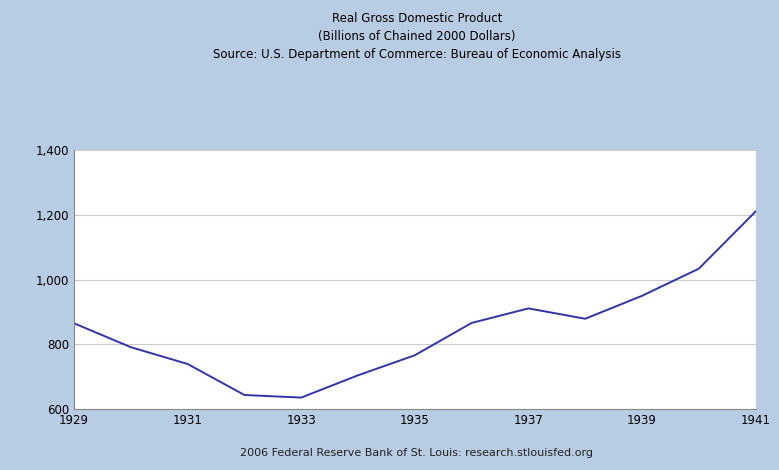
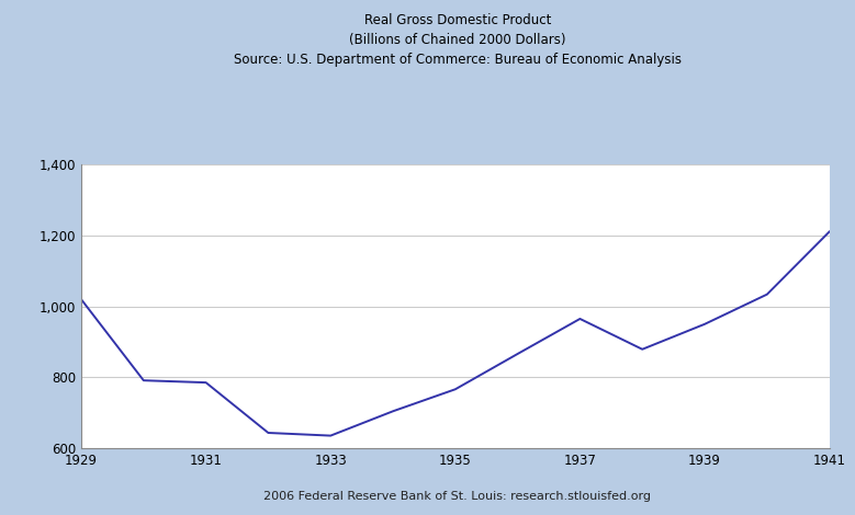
1929: 865 -> 1,020
1931: 739 -> 785
1937: 911 -> 965
